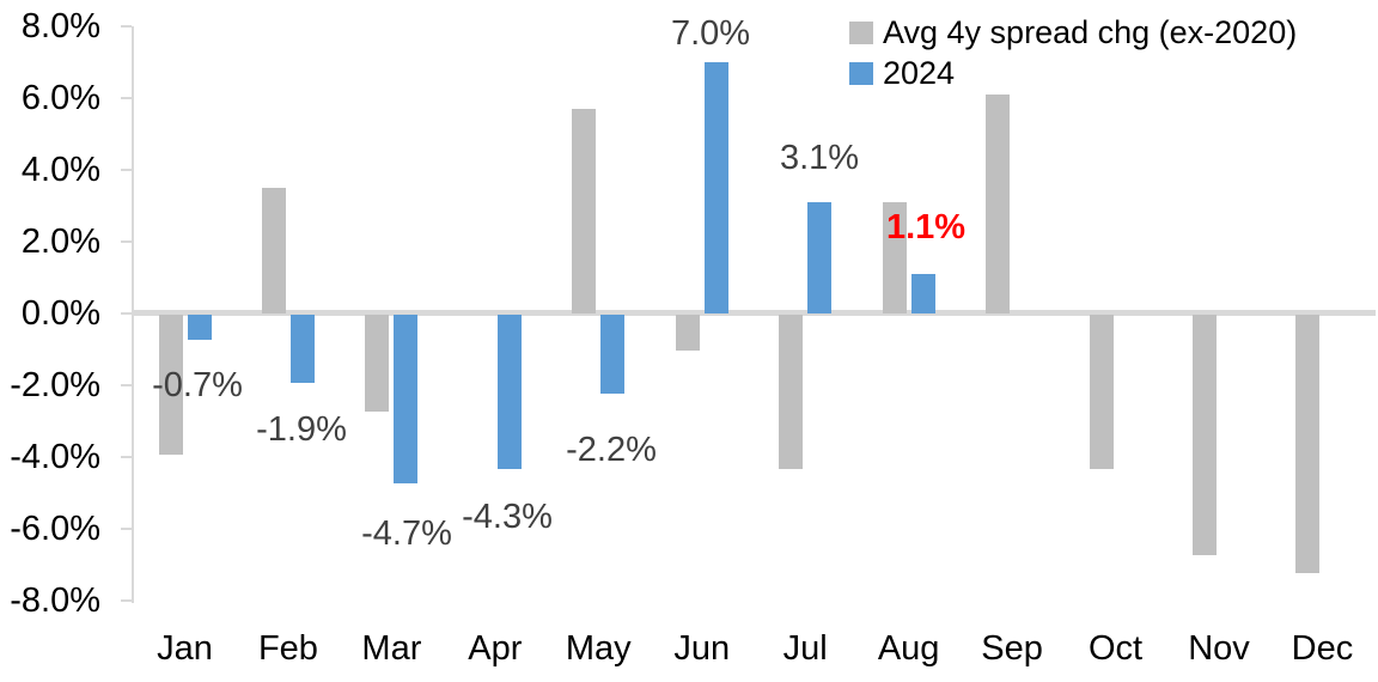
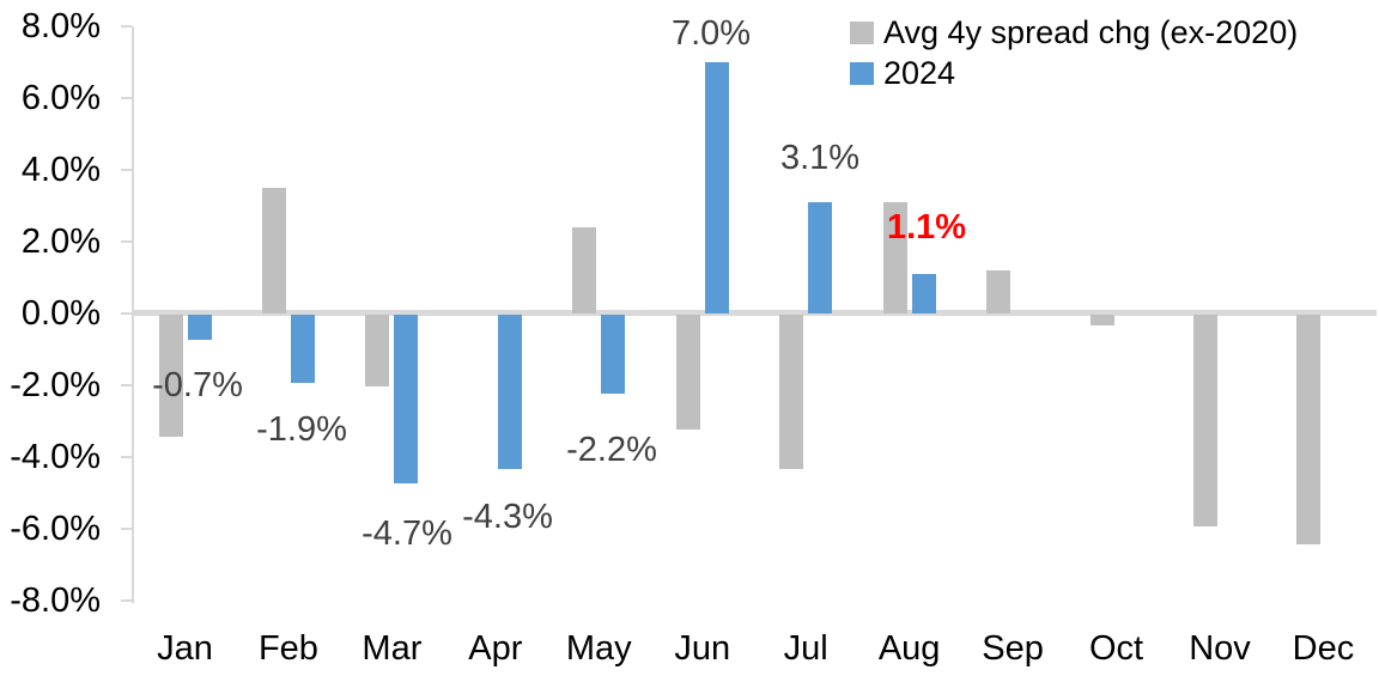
Avg 4y spread chg (ex-2020)/Jan: -3.9% -> -3.4%
Avg 4y spread chg (ex-2020)/Mar: -2.7% -> -2.0%
Avg 4y spread chg (ex-2020)/May: 5.7% -> 2.4%
Avg 4y spread chg (ex-2020)/Jun: -1.0% -> -3.2%
Avg 4y spread chg (ex-2020)/Sep: 6.1% -> 1.2%
Avg 4y spread chg (ex-2020)/Oct: -4.3% -> -0.3%
Avg 4y spread chg (ex-2020)/Nov: -6.7% -> -5.9%
Avg 4y spread chg (ex-2020)/Dec: -7.2% -> -6.4%
